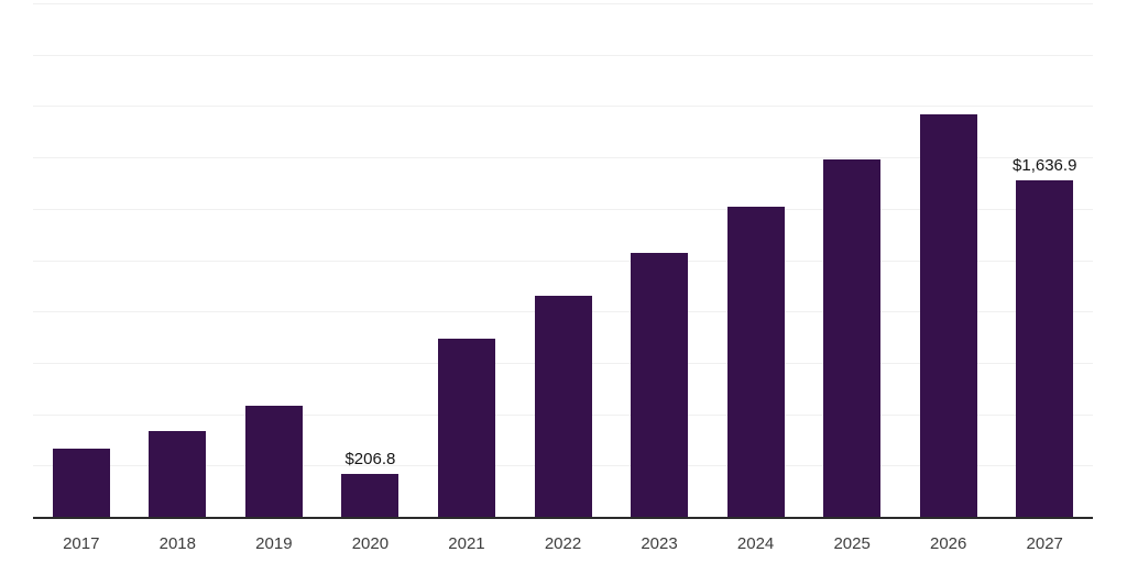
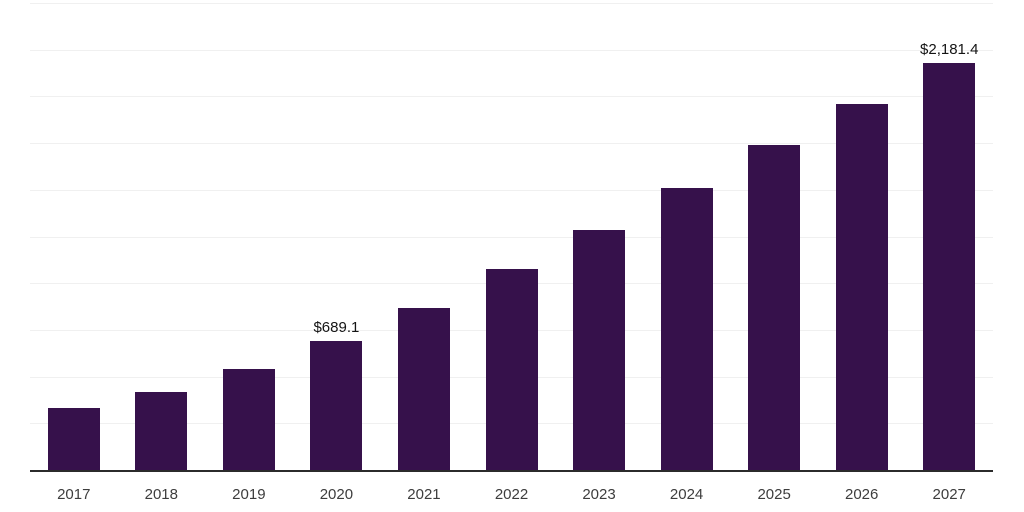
2020: $206.8 -> $689.1
2027: $1,636.9 -> $2,181.4
